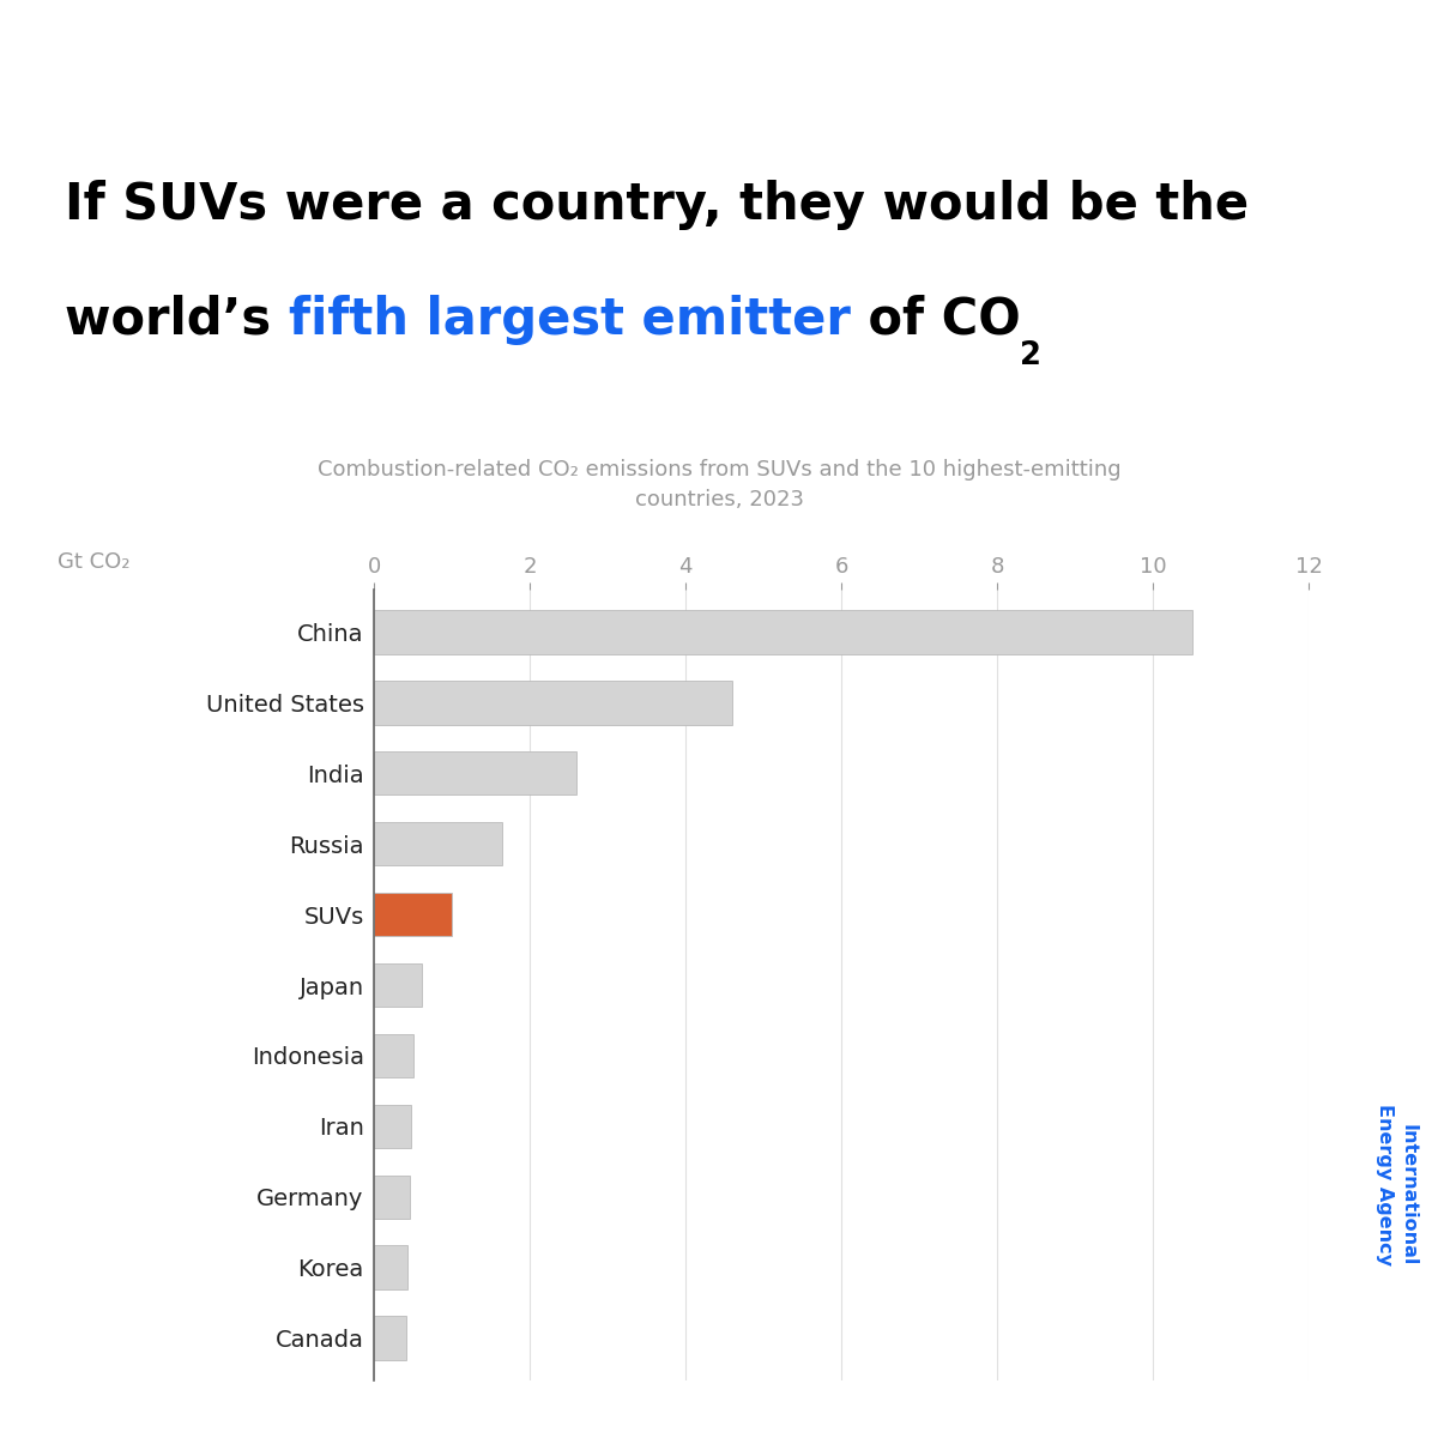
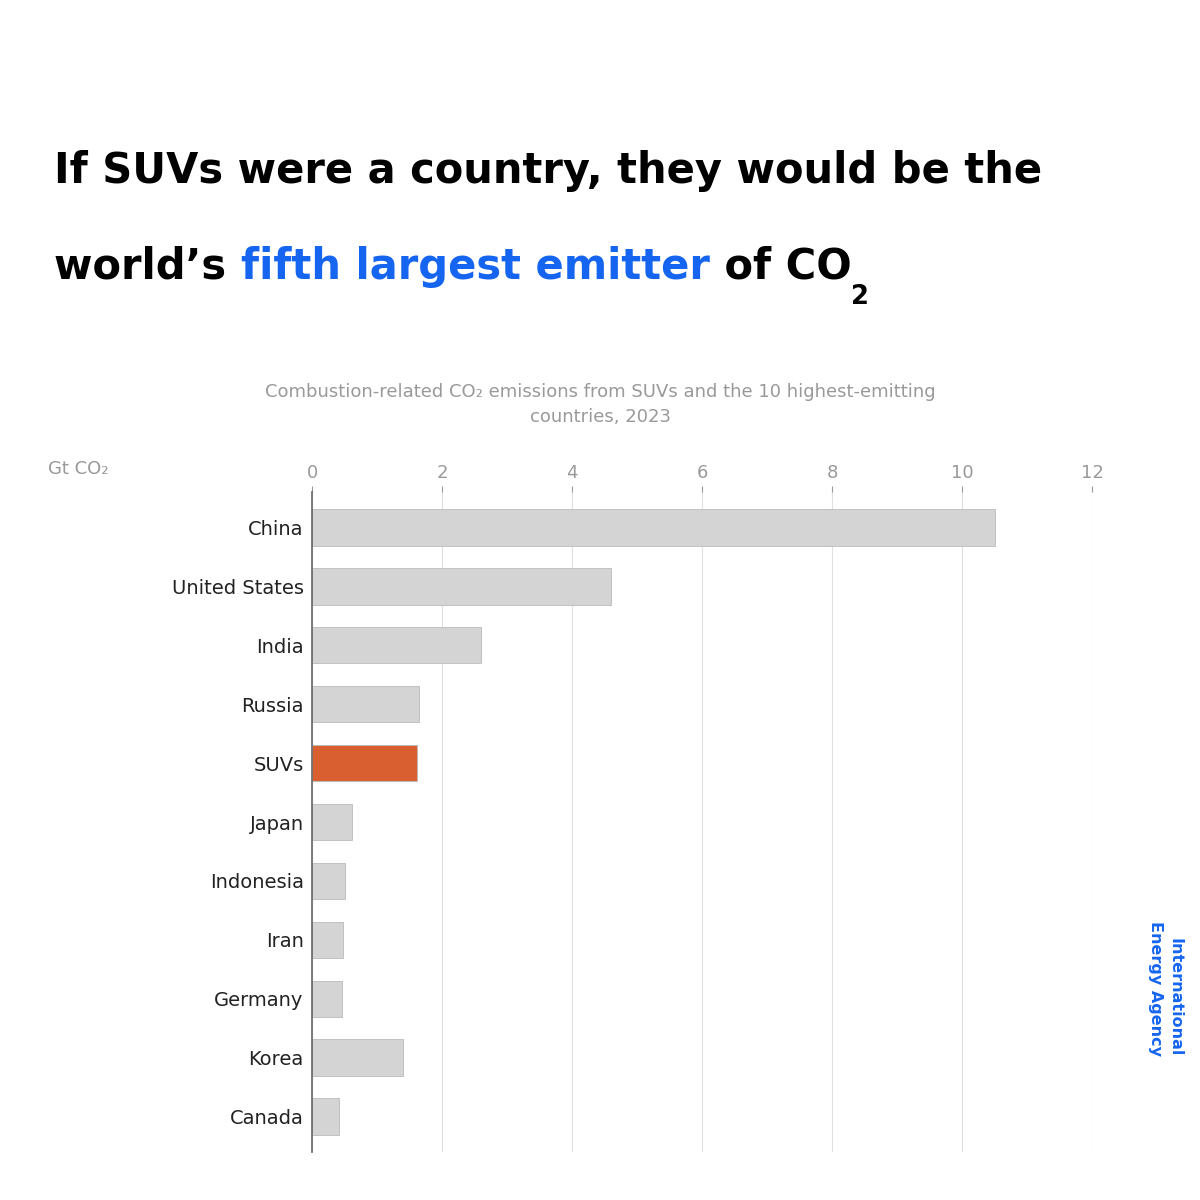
SUVs: 1.00 -> 1.62
Korea: 0.43 -> 1.40
